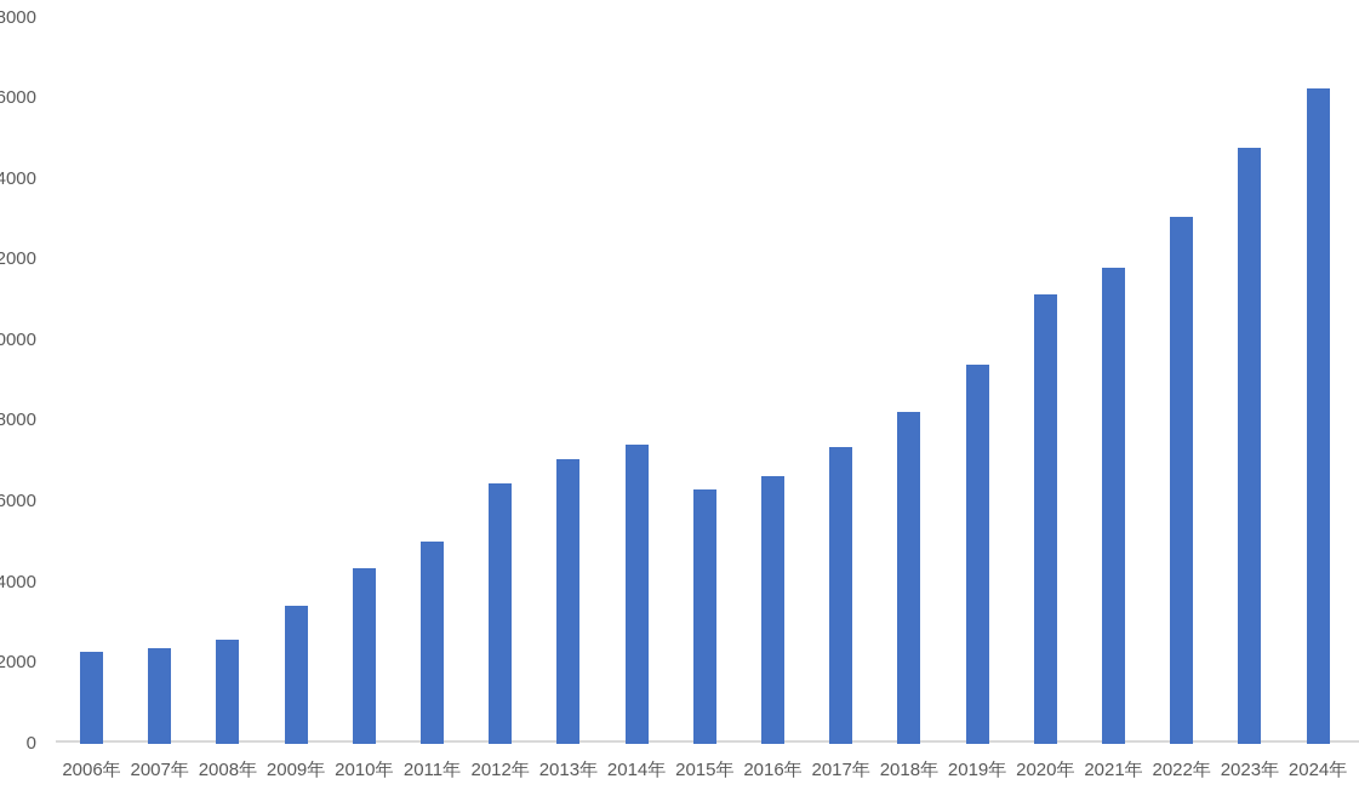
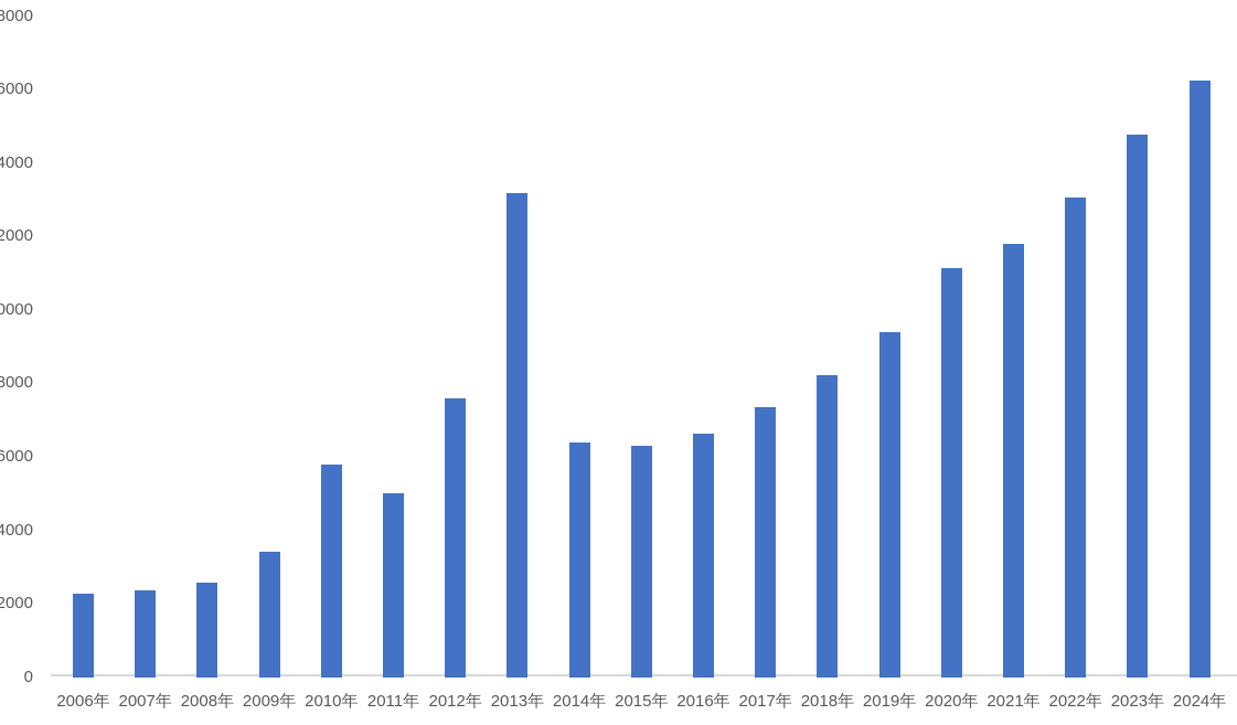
2010年: 4400 -> 5800
2012年: 6500 -> 7600
2013年: 7100 -> 13200
2014年: 7400 -> 6400
